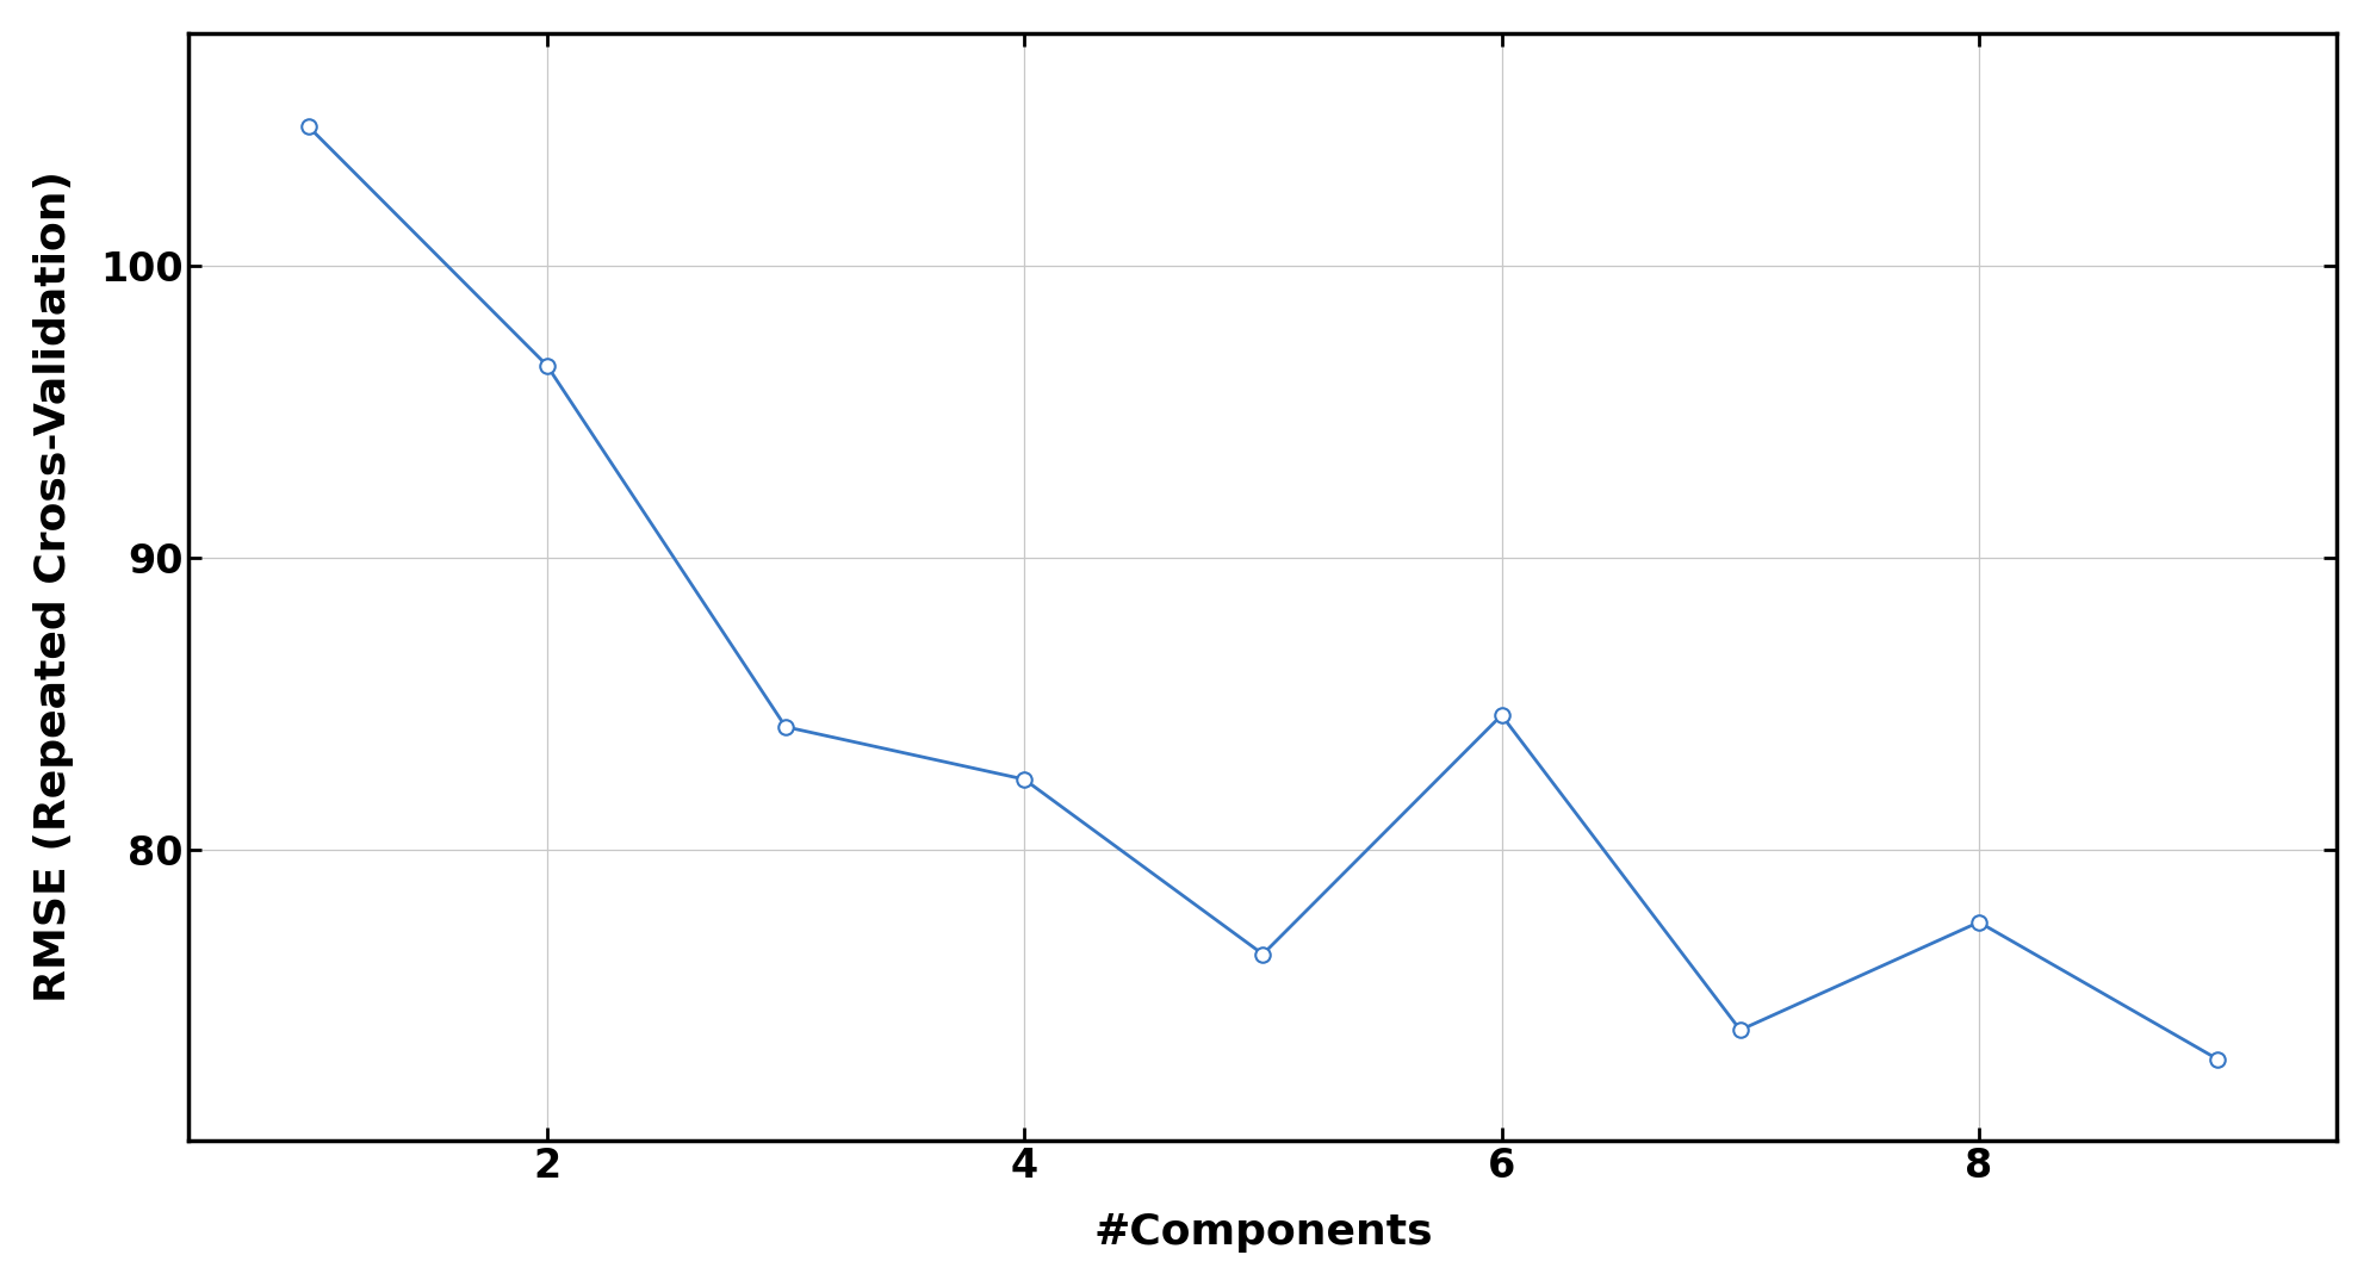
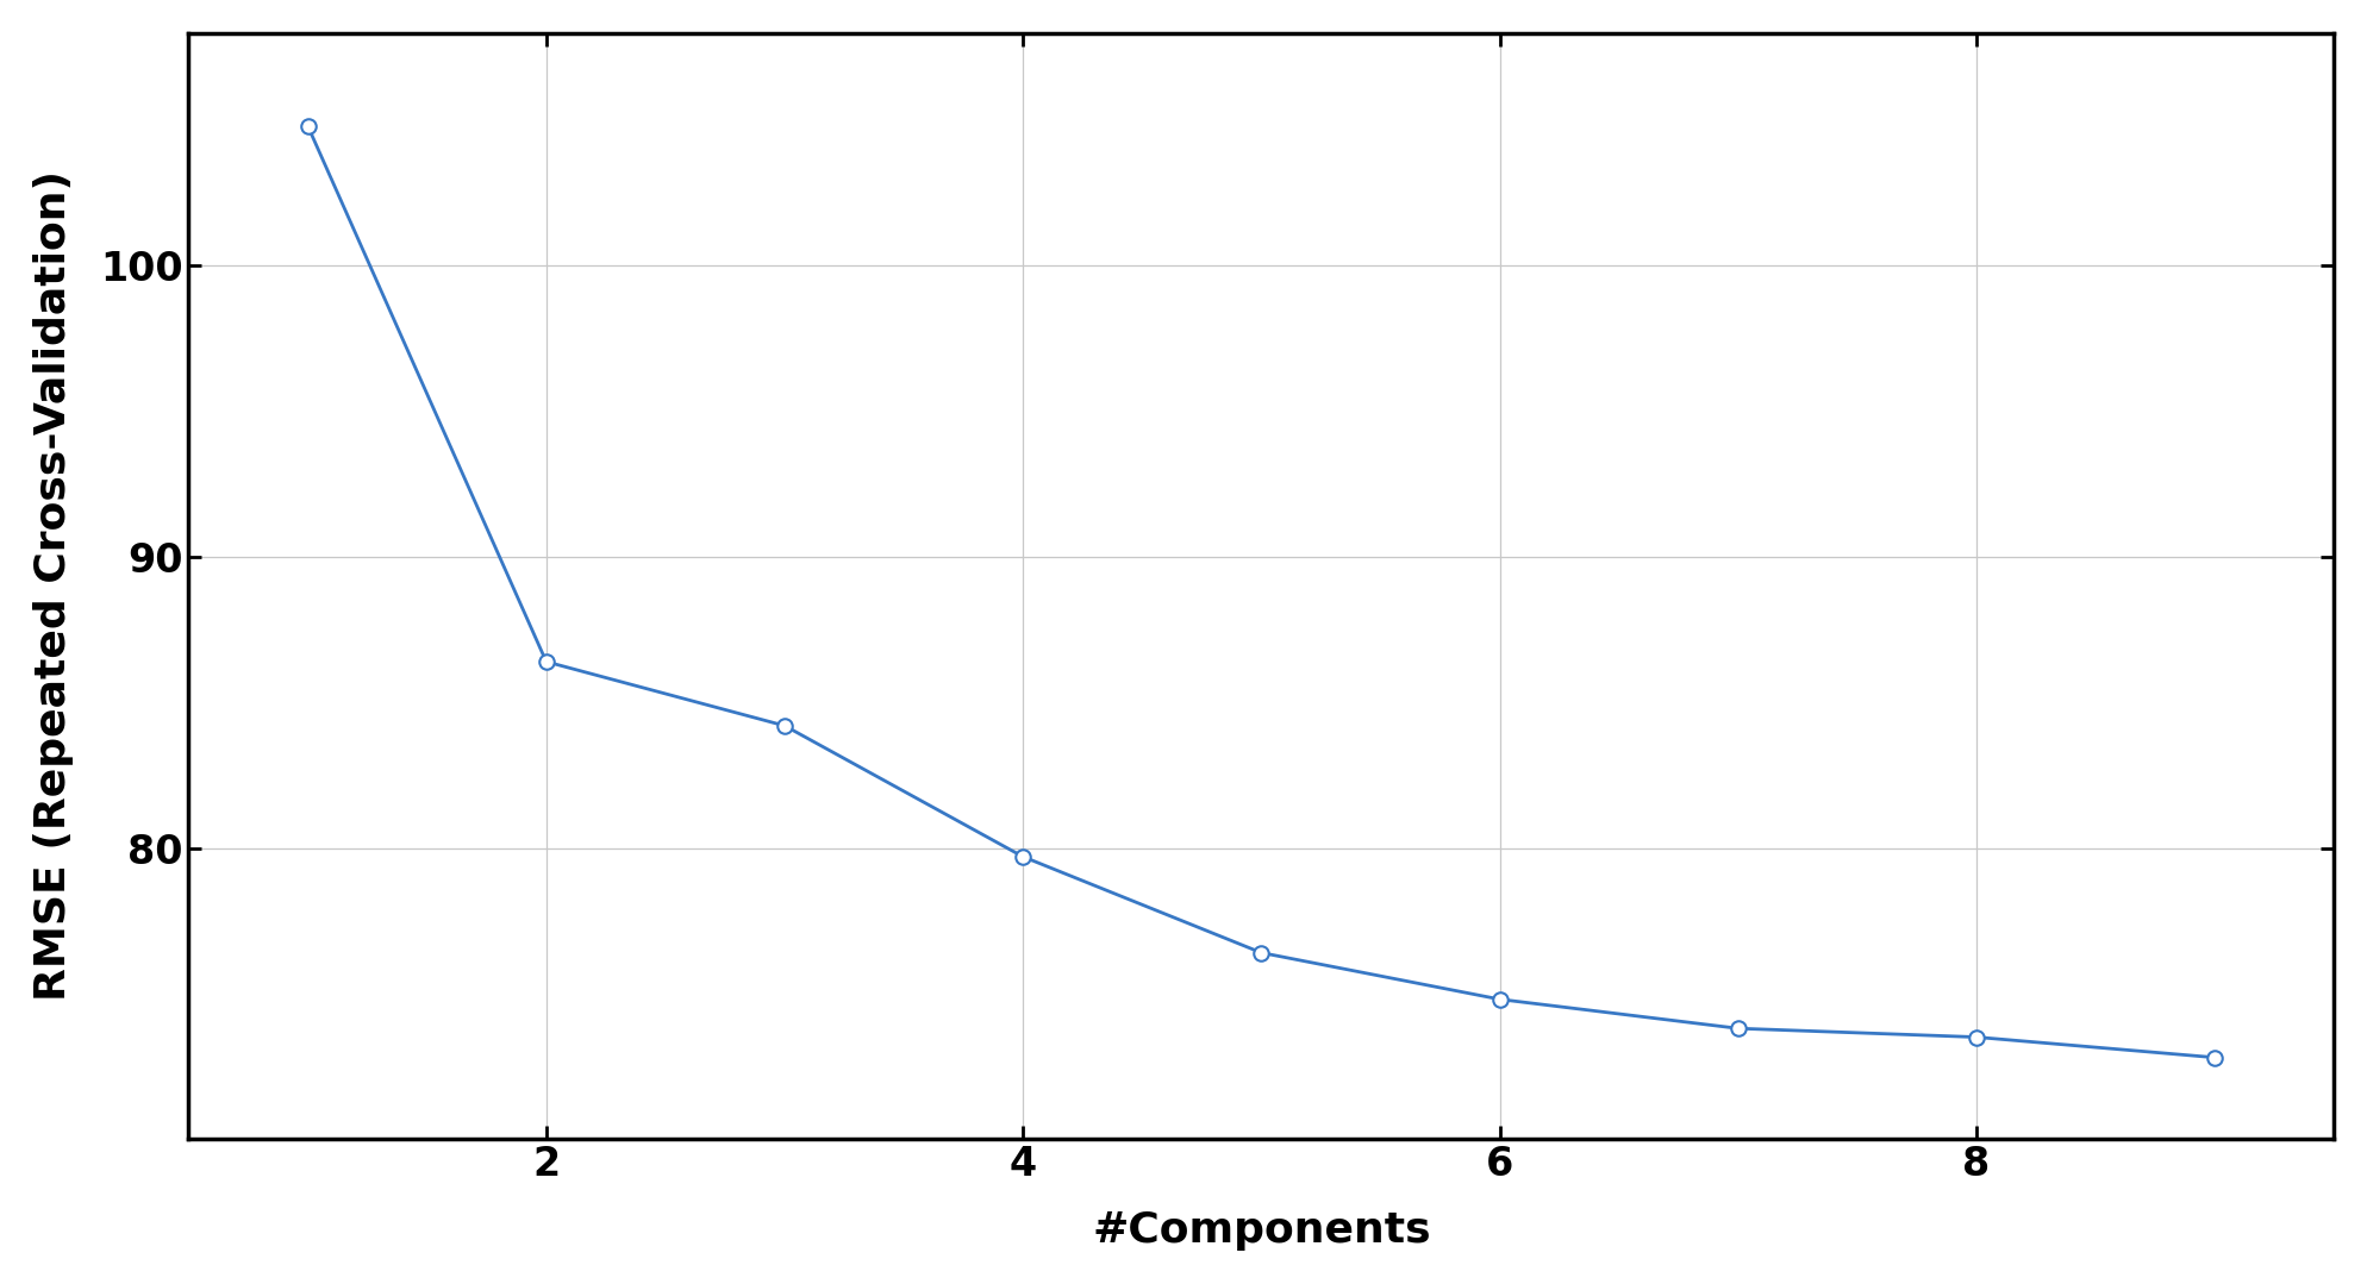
2: 96.6 -> 86.4
4: 82.4 -> 79.7
6: 84.6 -> 74.8
8: 77.5 -> 73.5
